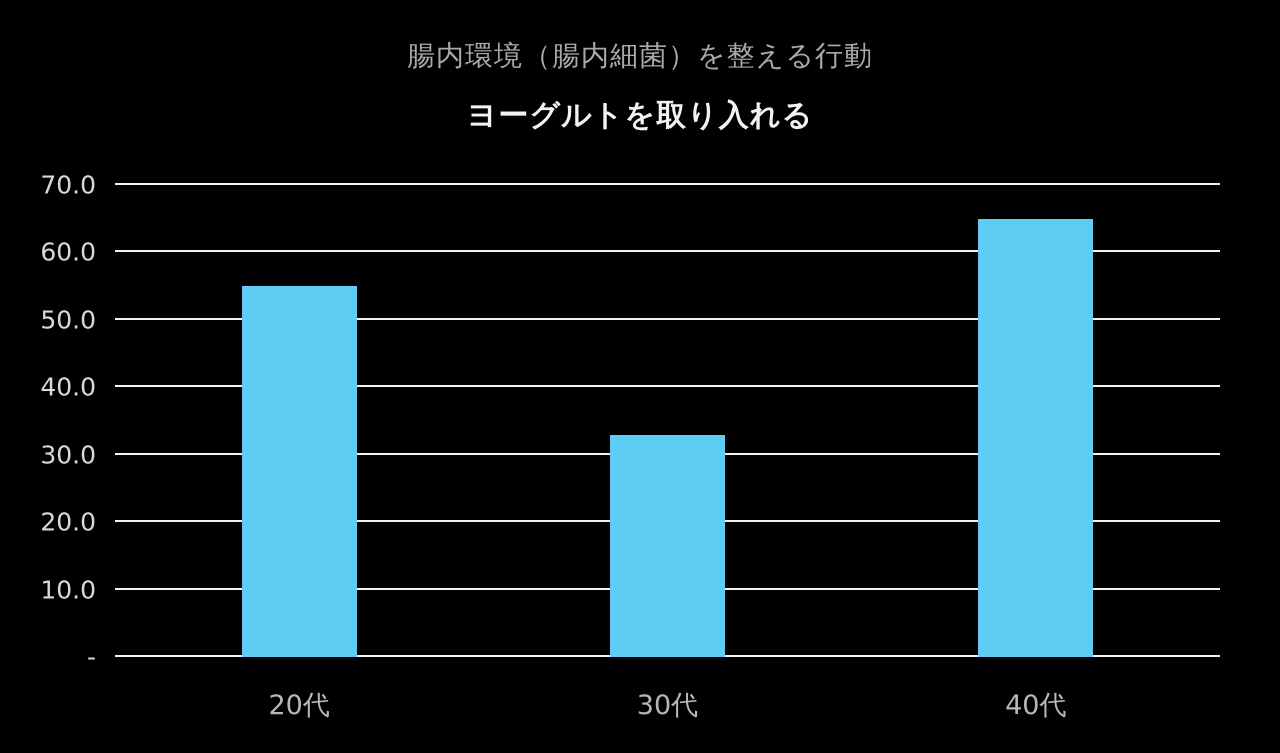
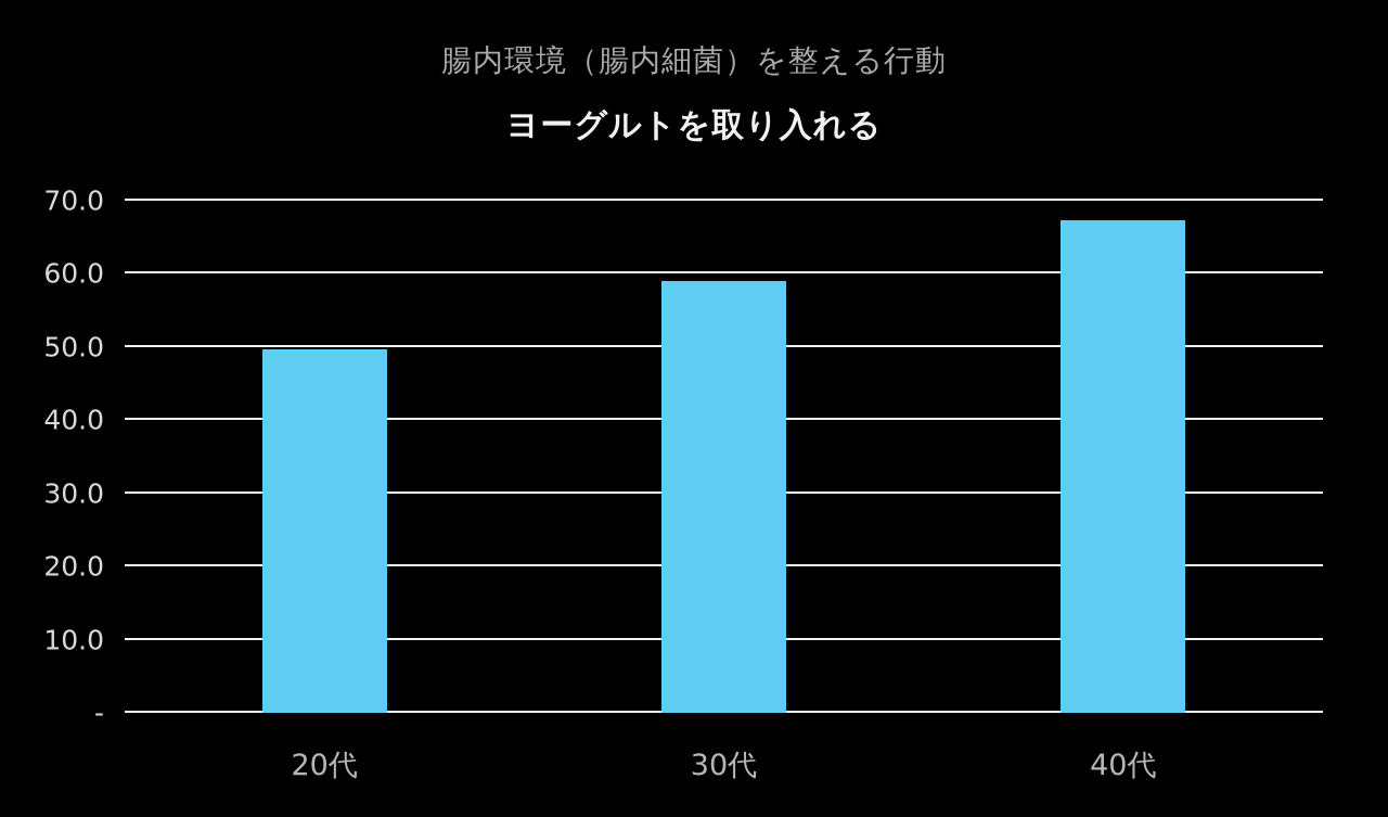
20代: 55 -> 50
30代: 33 -> 59
40代: 65 -> 67
